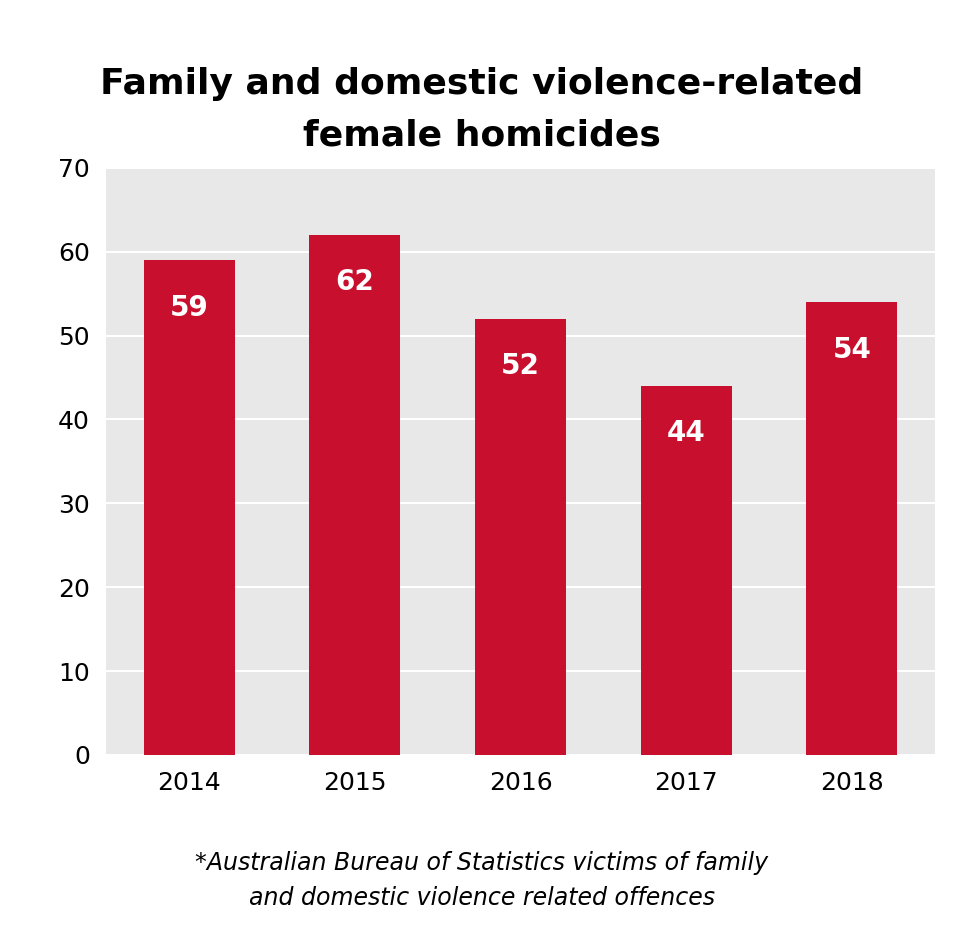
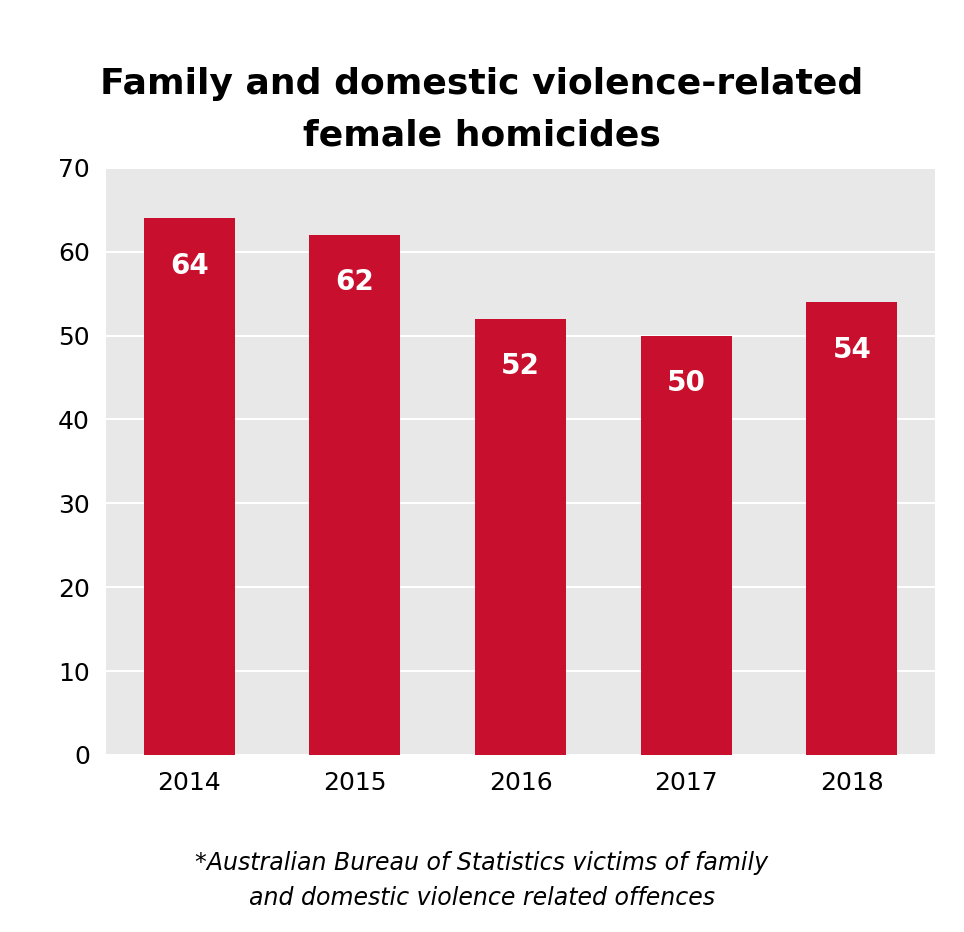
2014: 59 -> 64
2017: 44 -> 50
